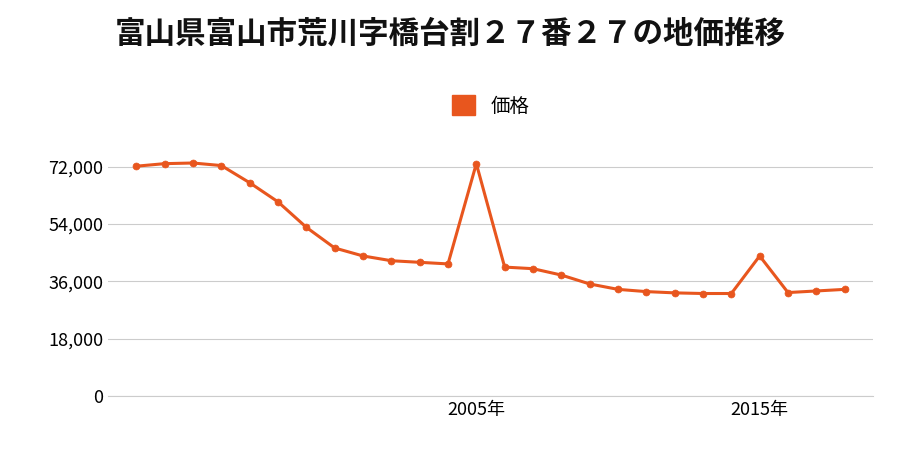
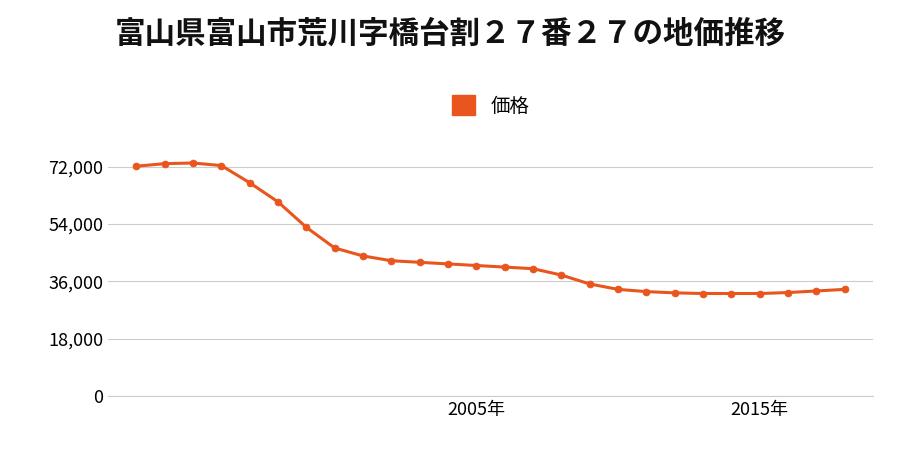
2005年: 73,000 -> 41,000
2015年: 44,000 -> 32,200
